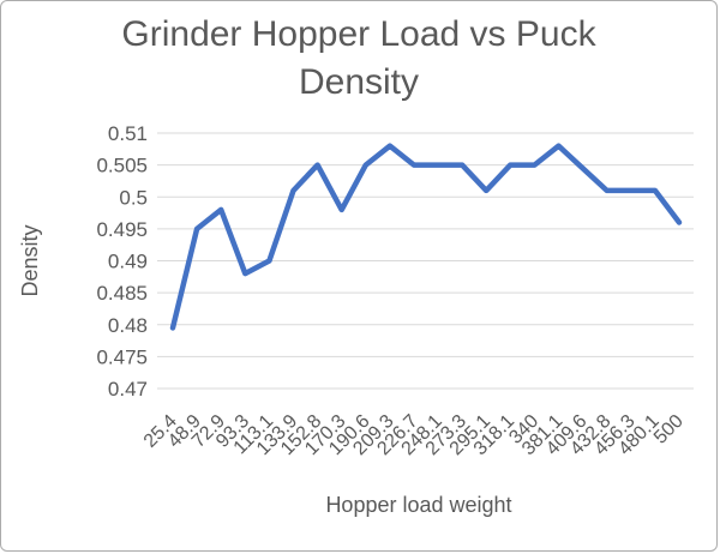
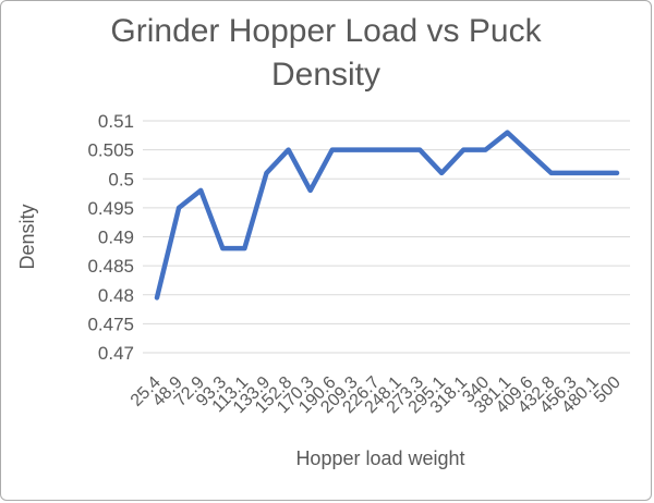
113.1: 0.490 -> 0.488
209.3: 0.508 -> 0.505
500: 0.496 -> 0.501
